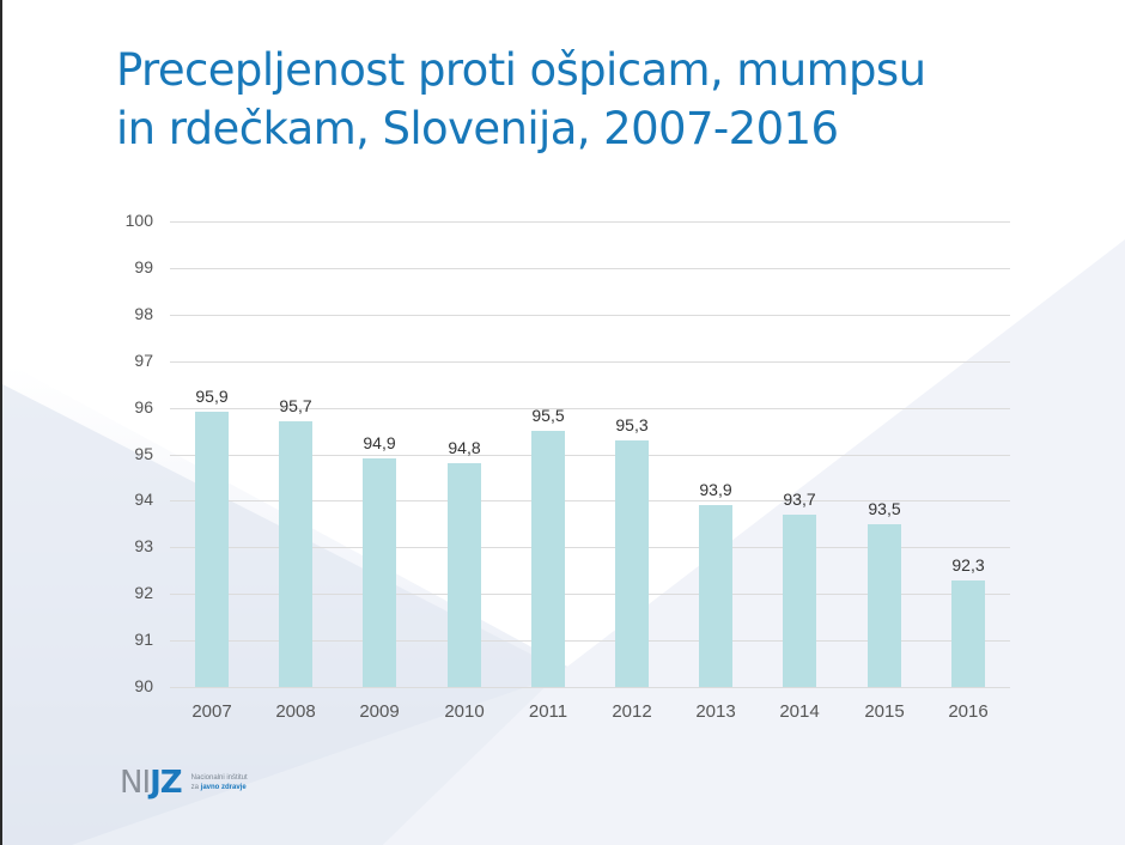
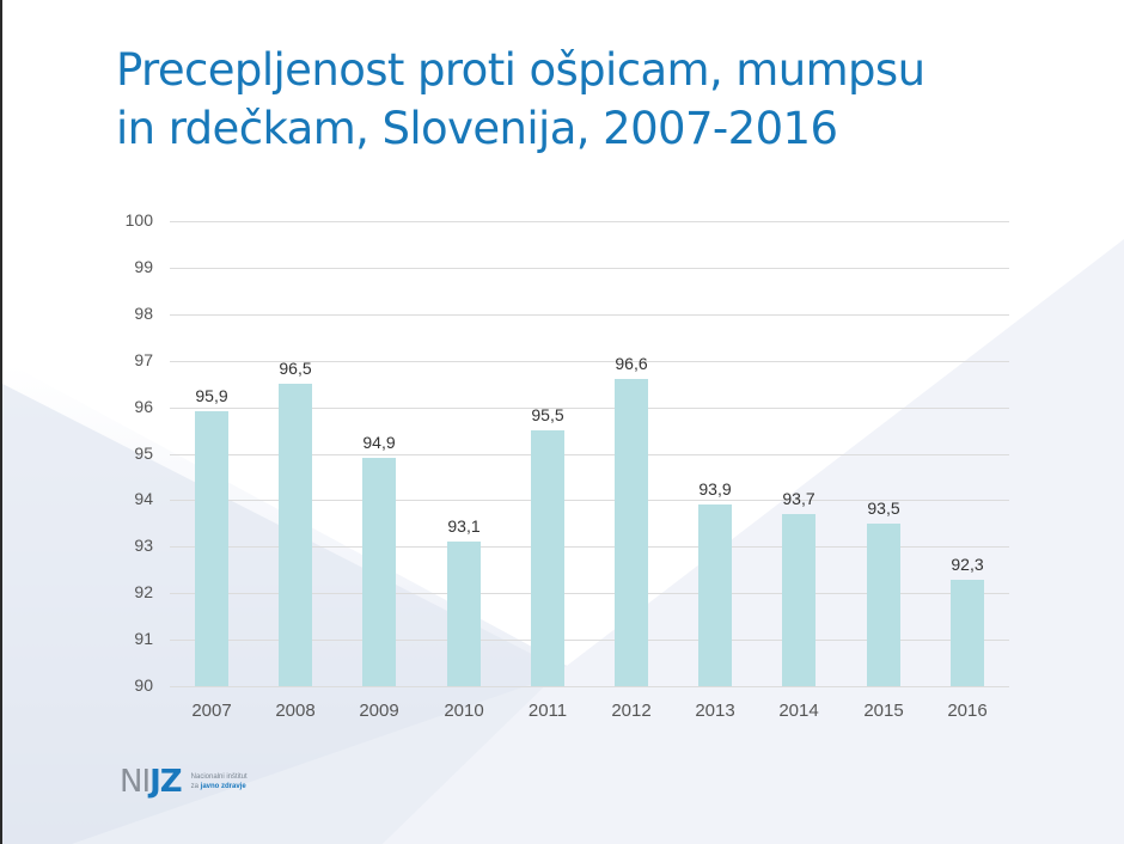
2008: 95,7 -> 96,5
2010: 94,8 -> 93,1
2012: 95,3 -> 96,6
